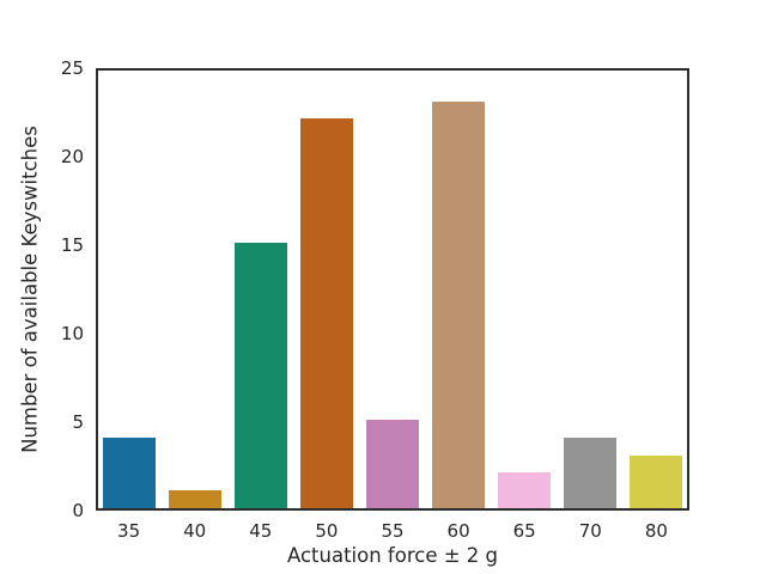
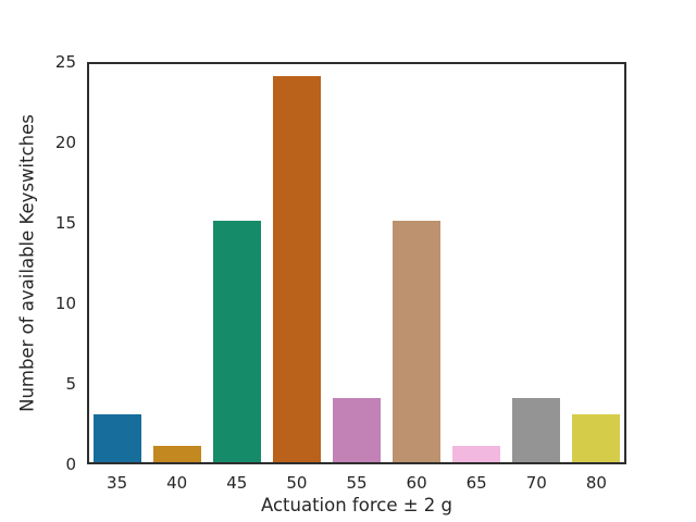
35: 4 -> 3
50: 22 -> 24
55: 5 -> 4
60: 23 -> 15
65: 2 -> 1
